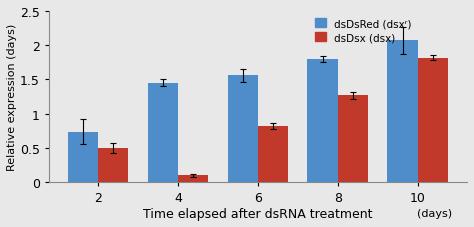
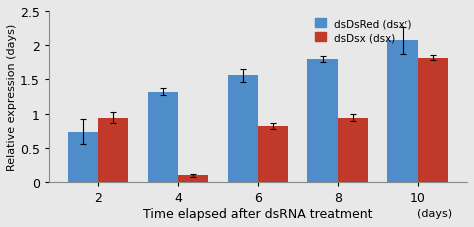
dsDsx (dsx)/2: 0.50 -> 0.94
dsDsRed (dsxʳ)/4: 1.45 -> 1.32
dsDsx (dsx)/8: 1.27 -> 0.94
